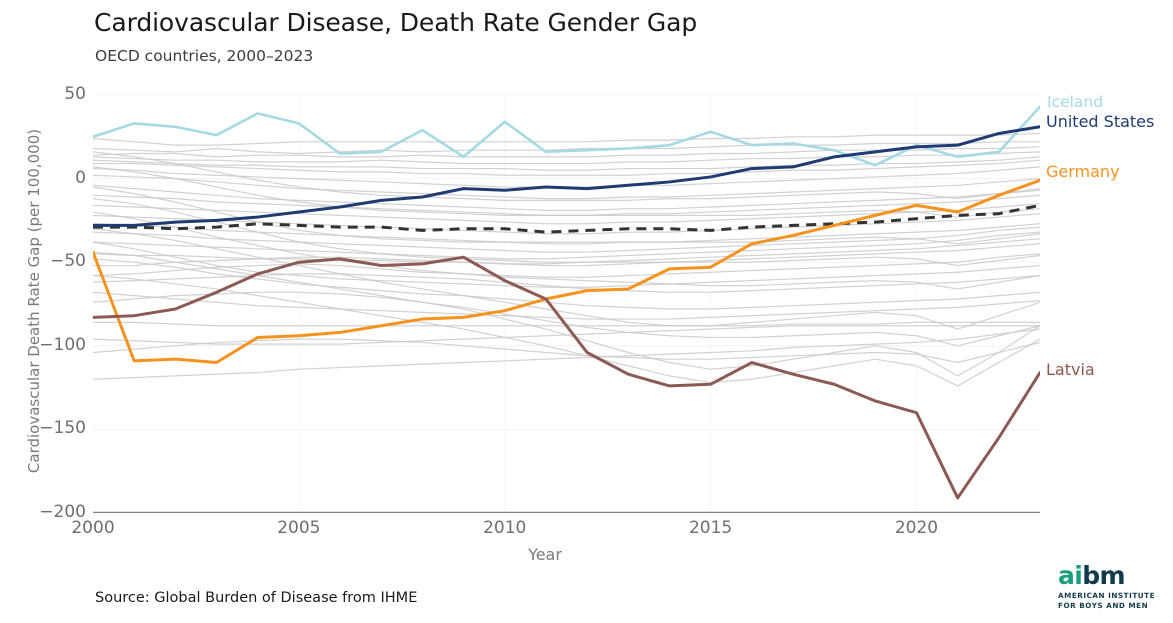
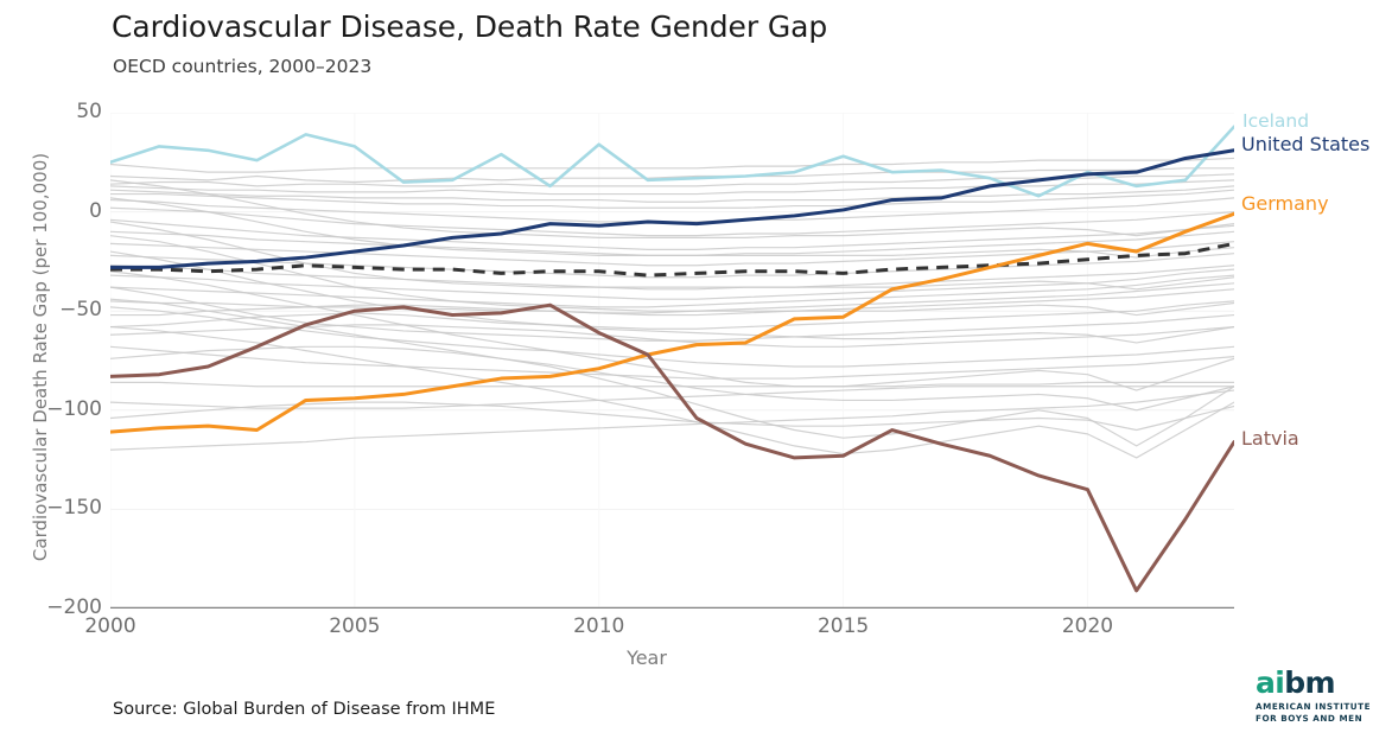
Germany/2000: -44 -> -111
